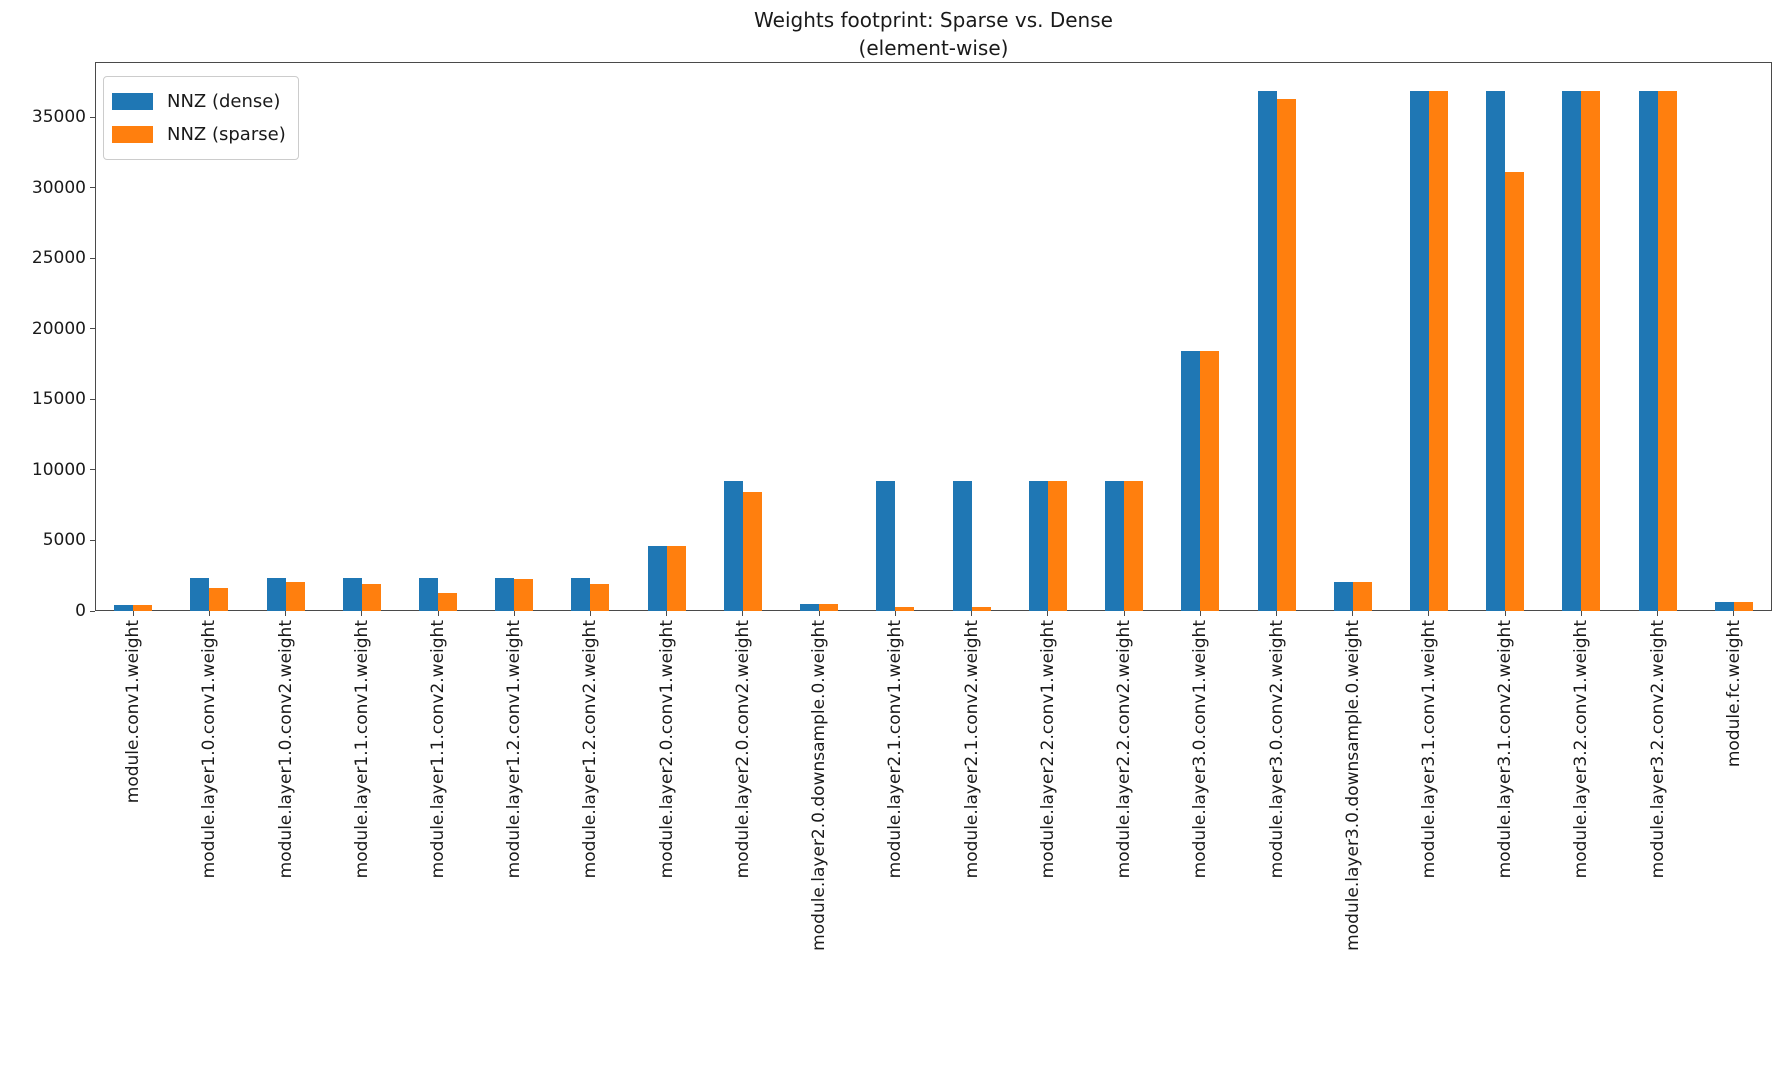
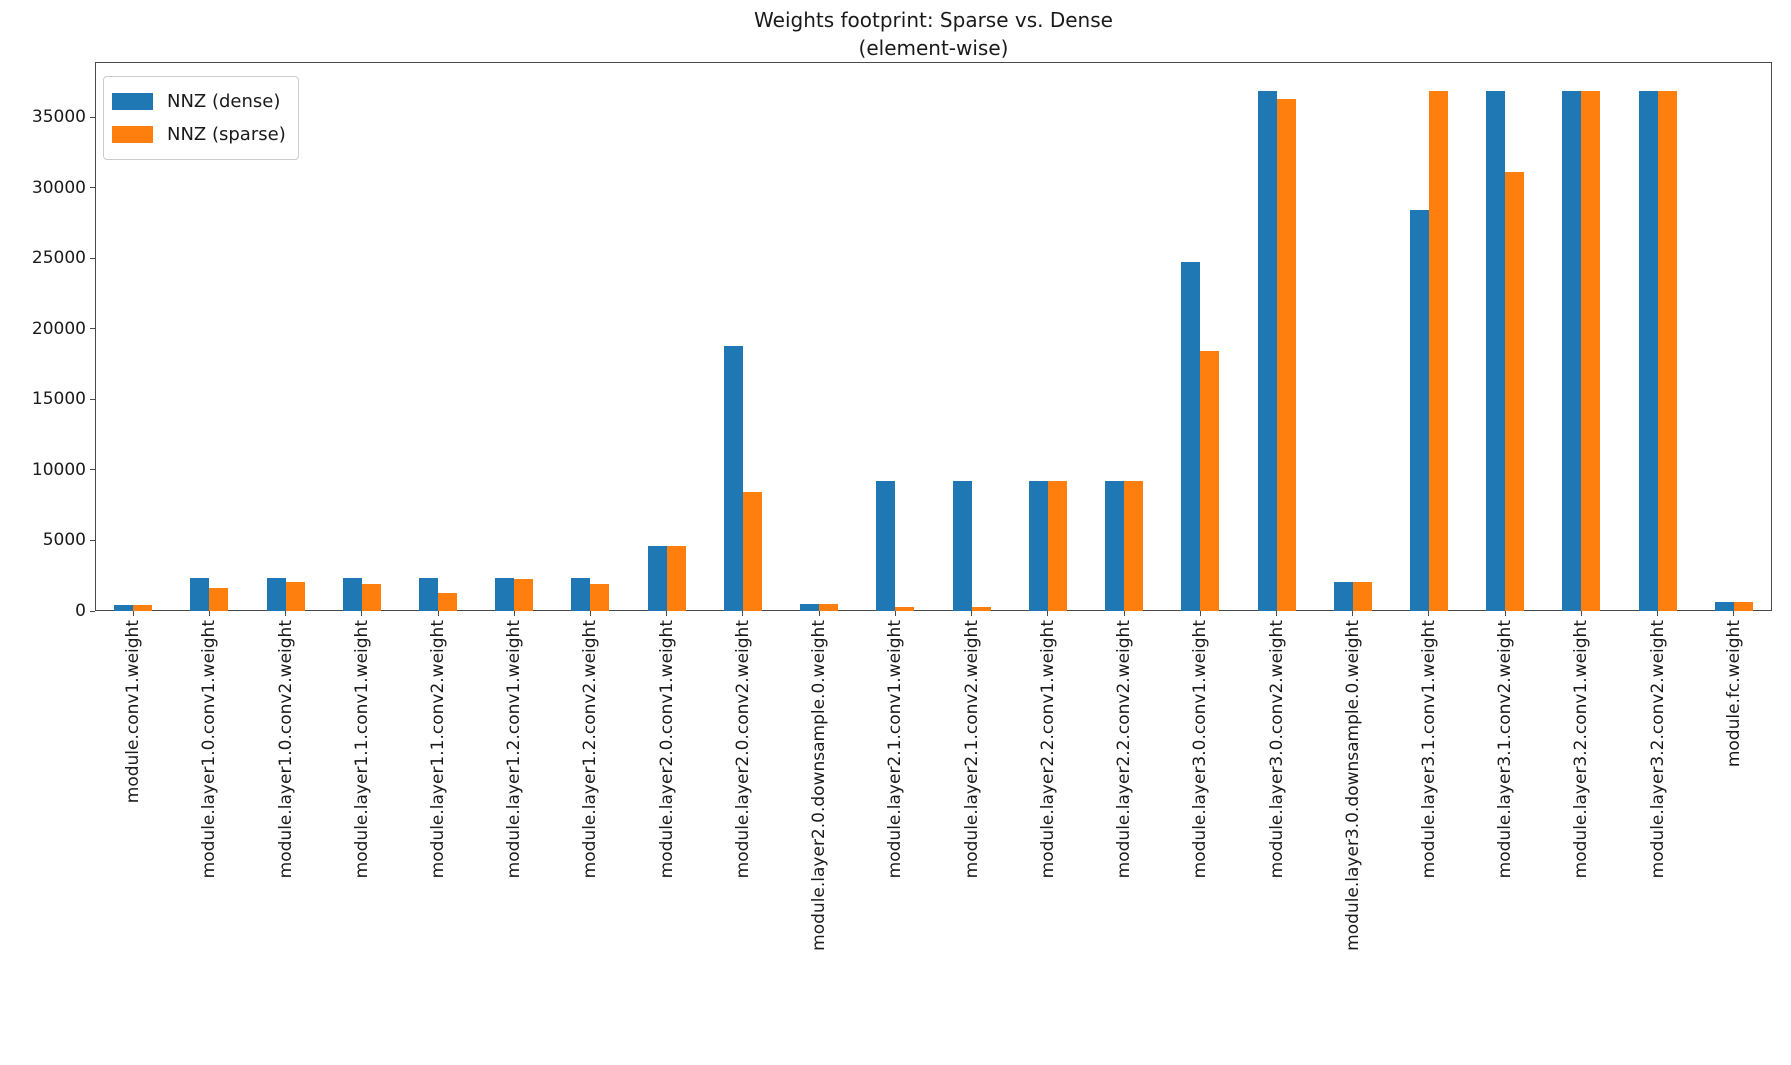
NNZ (dense)/module.layer2.0.conv2.weight: 9200 -> 18800
NNZ (dense)/module.layer3.0.conv1.weight: 18400 -> 24700
NNZ (dense)/module.layer3.1.conv1.weight: 36900 -> 28400
